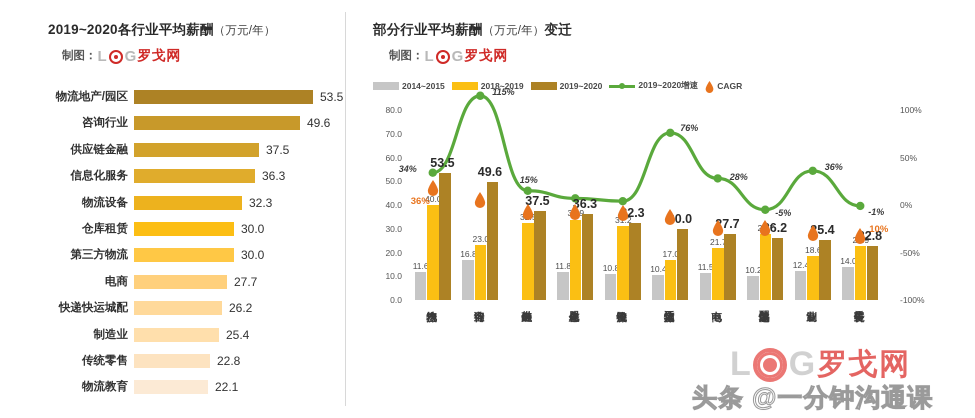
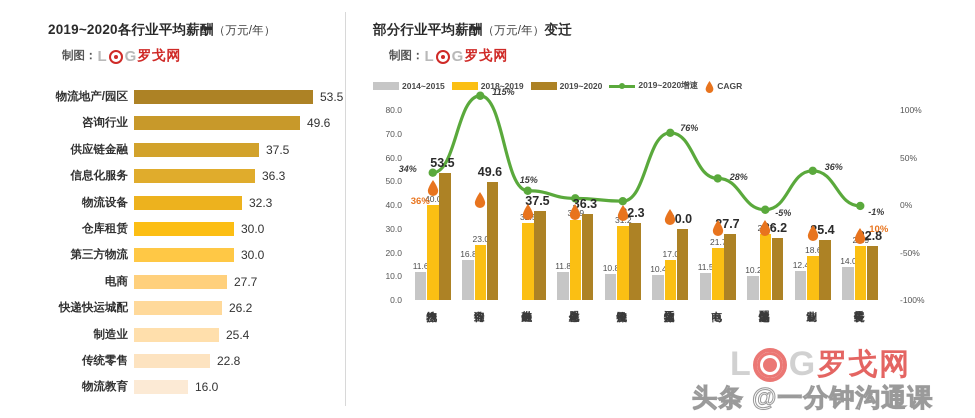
2019~2020各行业平均薪酬（万元/年）/物流教育: 22.1 -> 16.0
